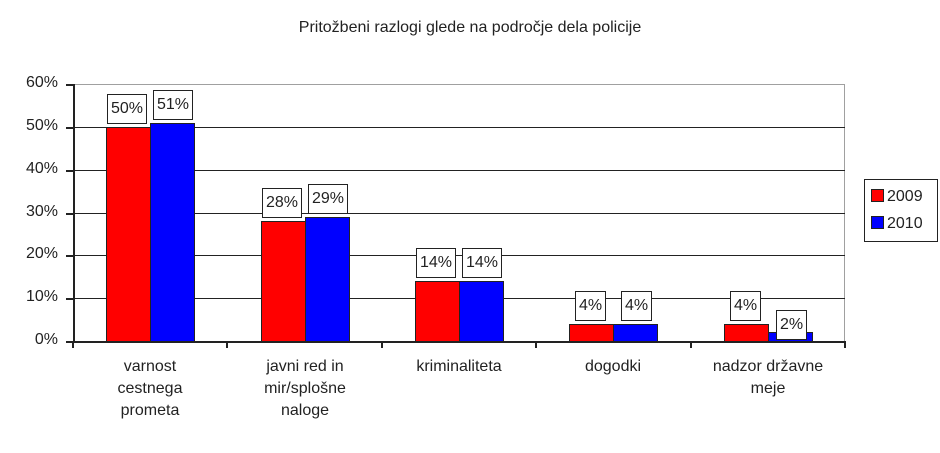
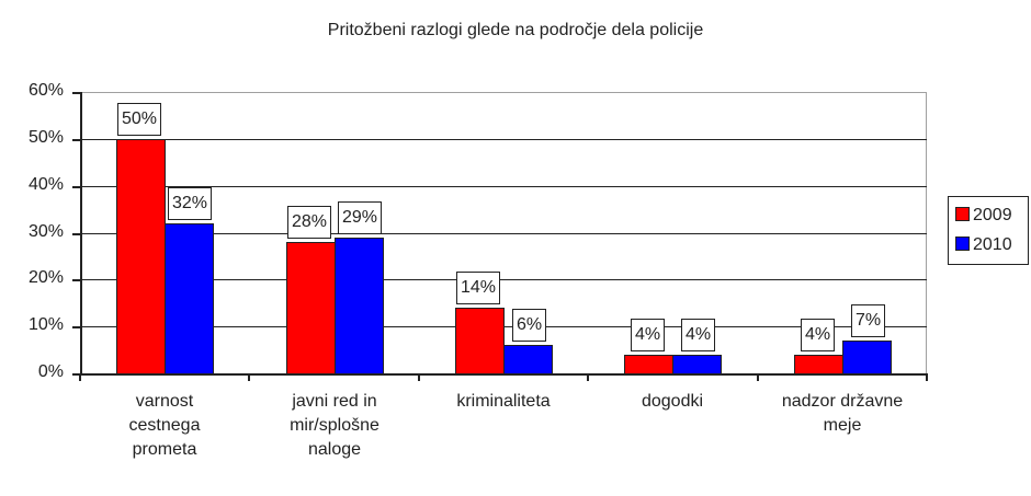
2010/varnost cestnega prometa: 51% -> 32%
2010/kriminaliteta: 14% -> 6%
2010/nadzor državne meje: 2% -> 7%
